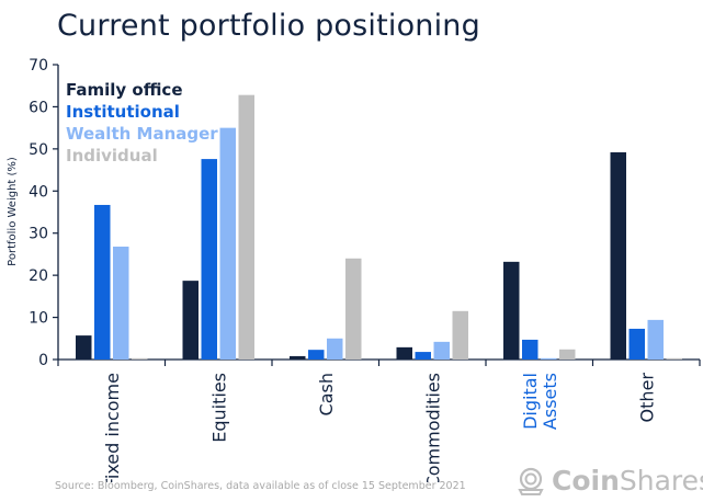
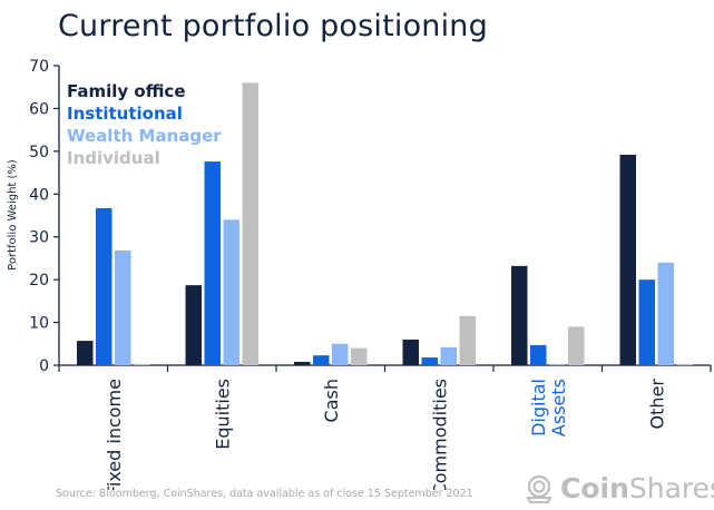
Wealth Manager/Equities: 55 -> 34
Individual/Equities: 63 -> 66
Individual/Cash: 24 -> 4
Family office/Commodities: 3 -> 6
Individual/Digital Assets: 2 -> 9
Institutional/Other: 7 -> 20
Wealth Manager/Other: 9 -> 24
